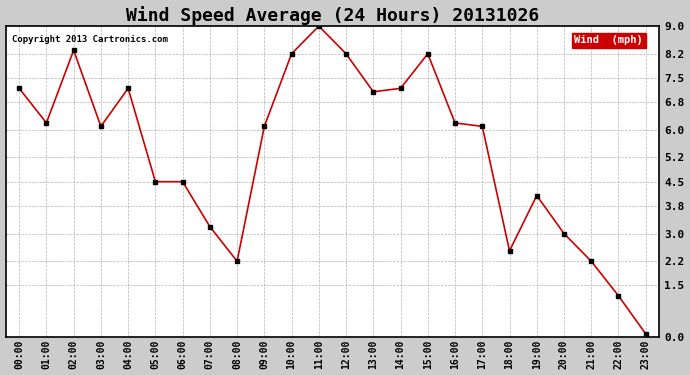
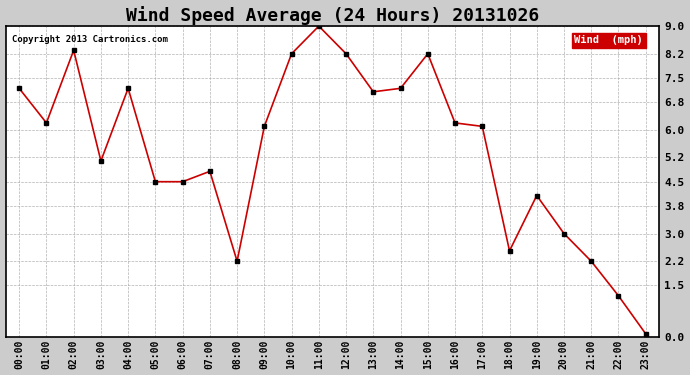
03:00: 6.1 -> 5.1
07:00: 3.2 -> 4.8
